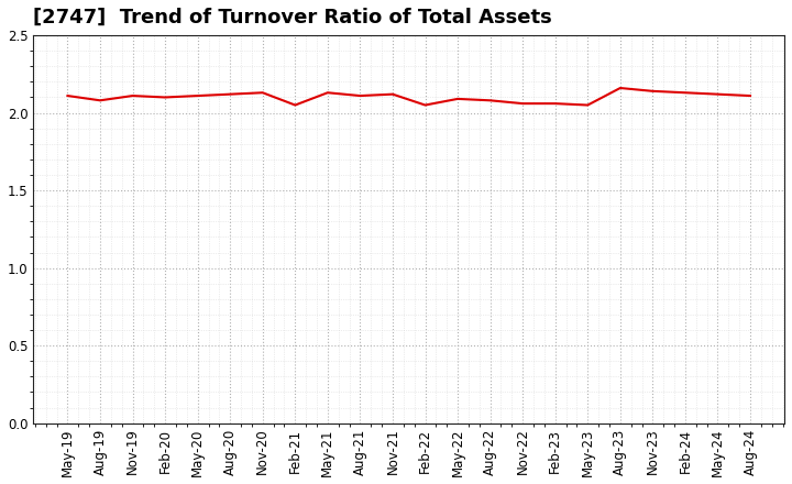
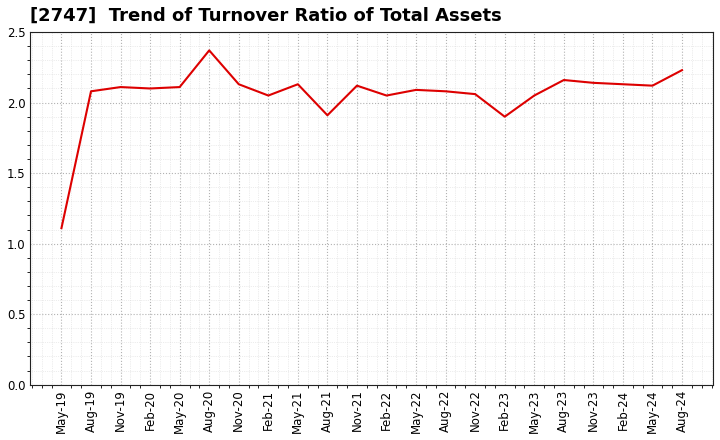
May-19: 2.11 -> 1.11
Aug-20: 2.12 -> 2.37
Aug-21: 2.11 -> 1.91
Feb-23: 2.06 -> 1.90
Aug-24: 2.11 -> 2.23
